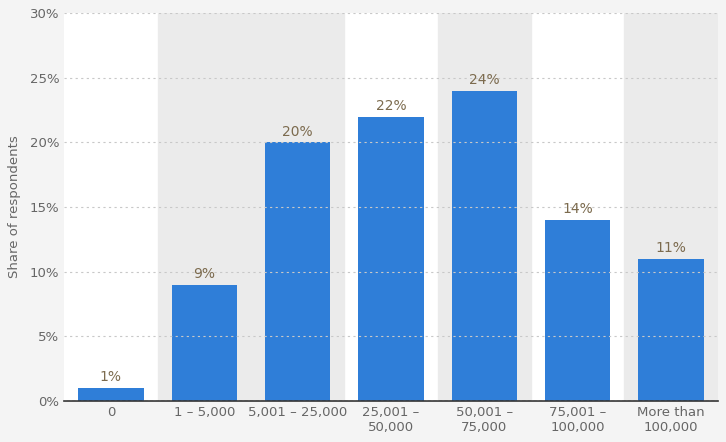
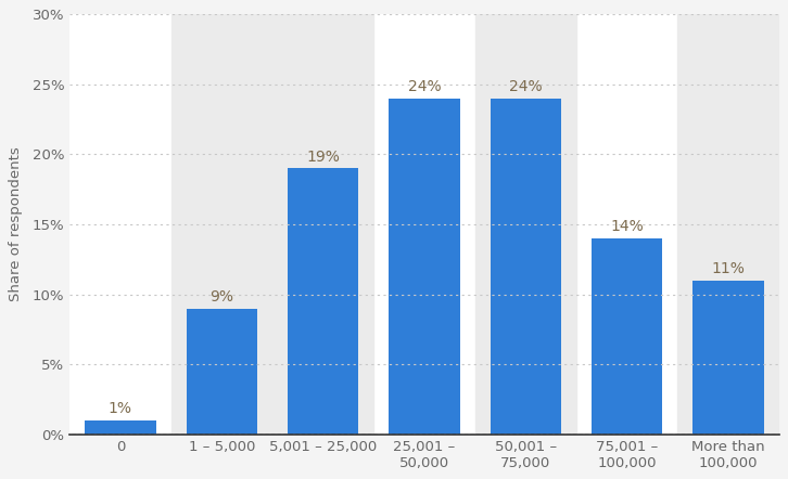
5,001 – 25,000: 20% -> 19%
25,001 – 50,000: 22% -> 24%
